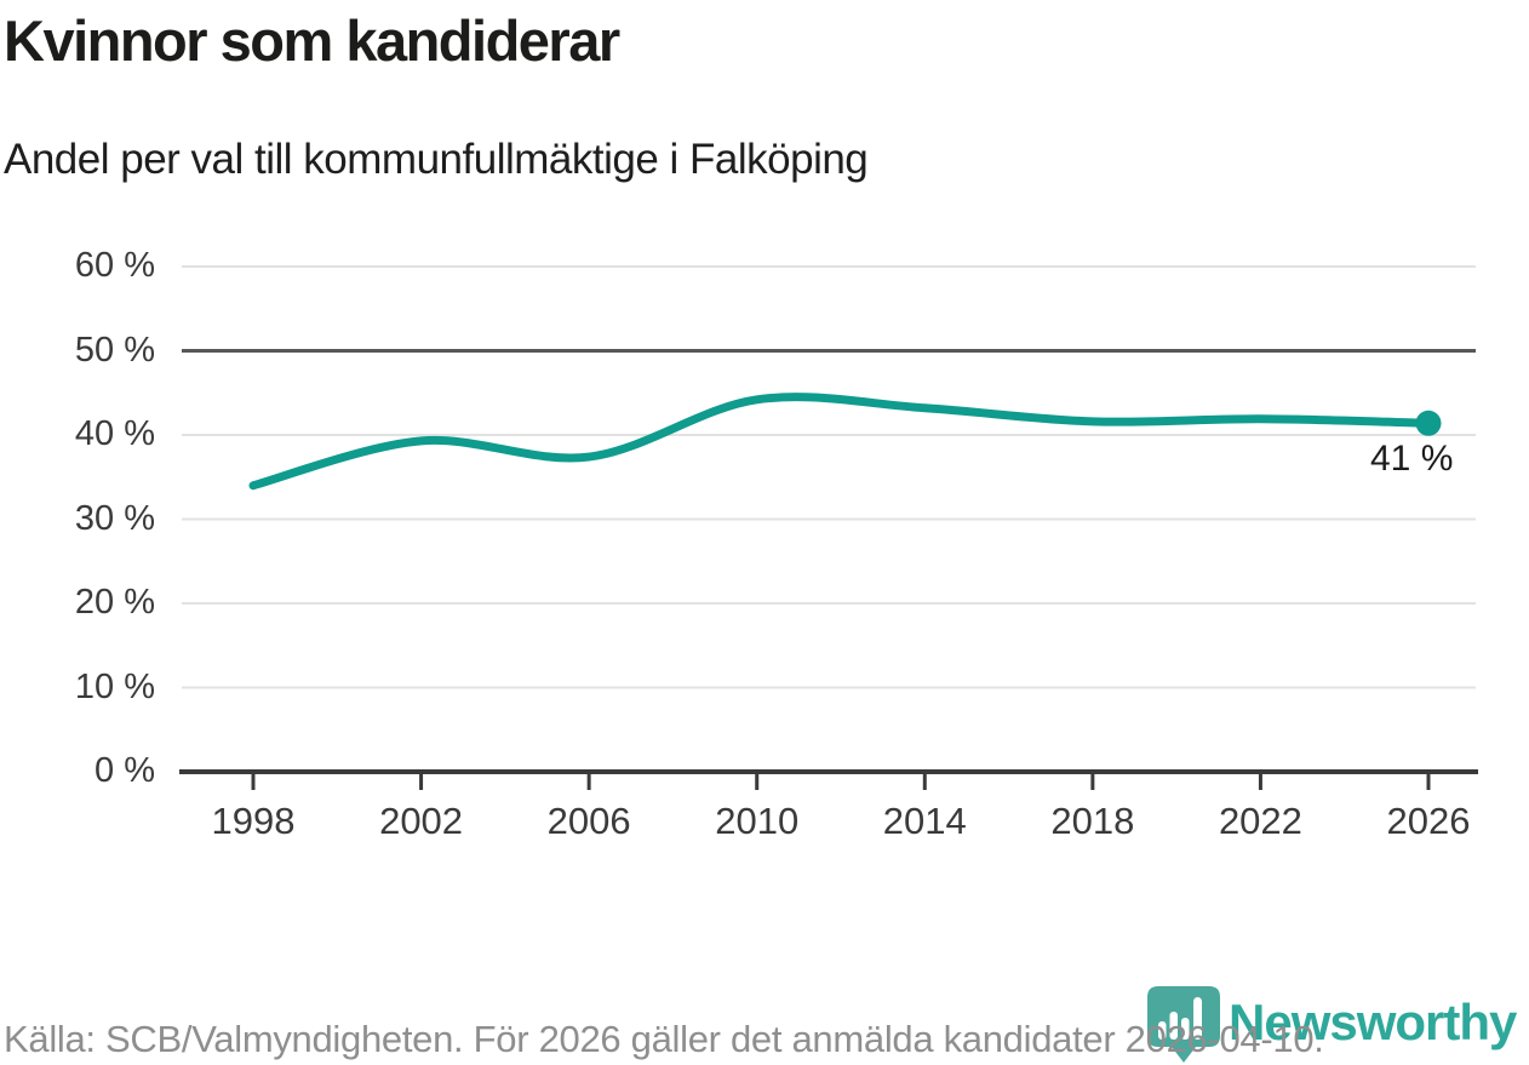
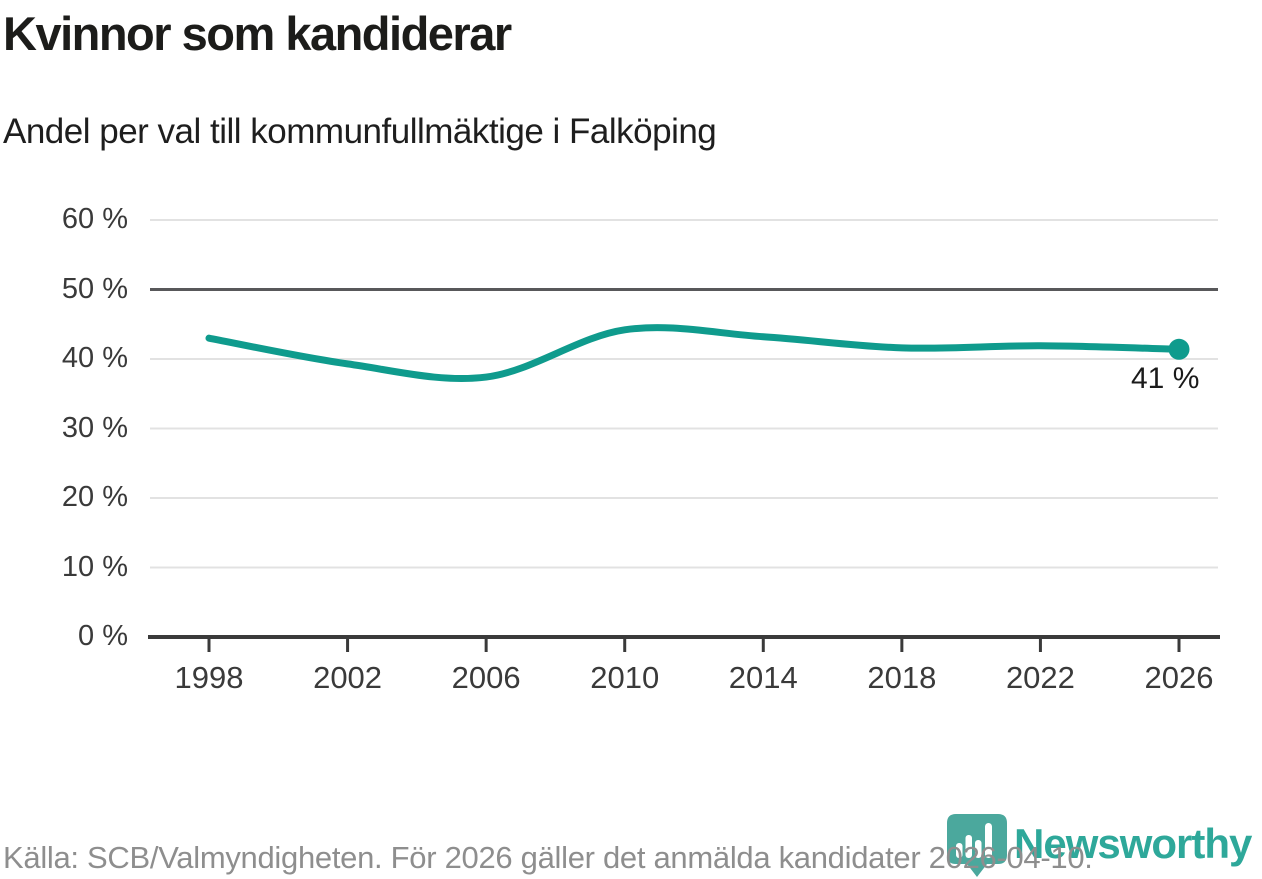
1998: 34% -> 43%
